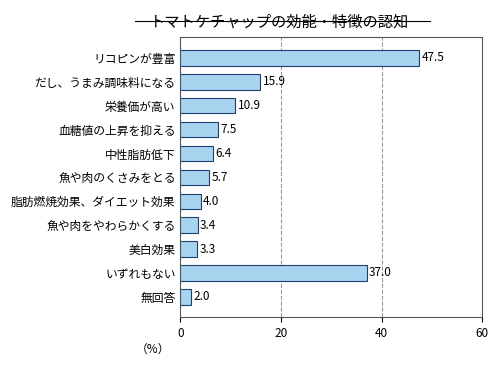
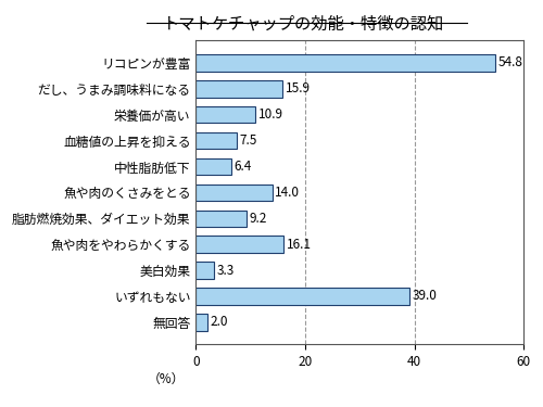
リコピンが豊富: 47.5 -> 54.8
魚や肉のくさみをとる: 5.7 -> 14.0
脂肪燃焼効果、ダイエット効果: 4.0 -> 9.2
魚や肉をやわらかくする: 3.4 -> 16.1
いずれもない: 37.0 -> 39.0
